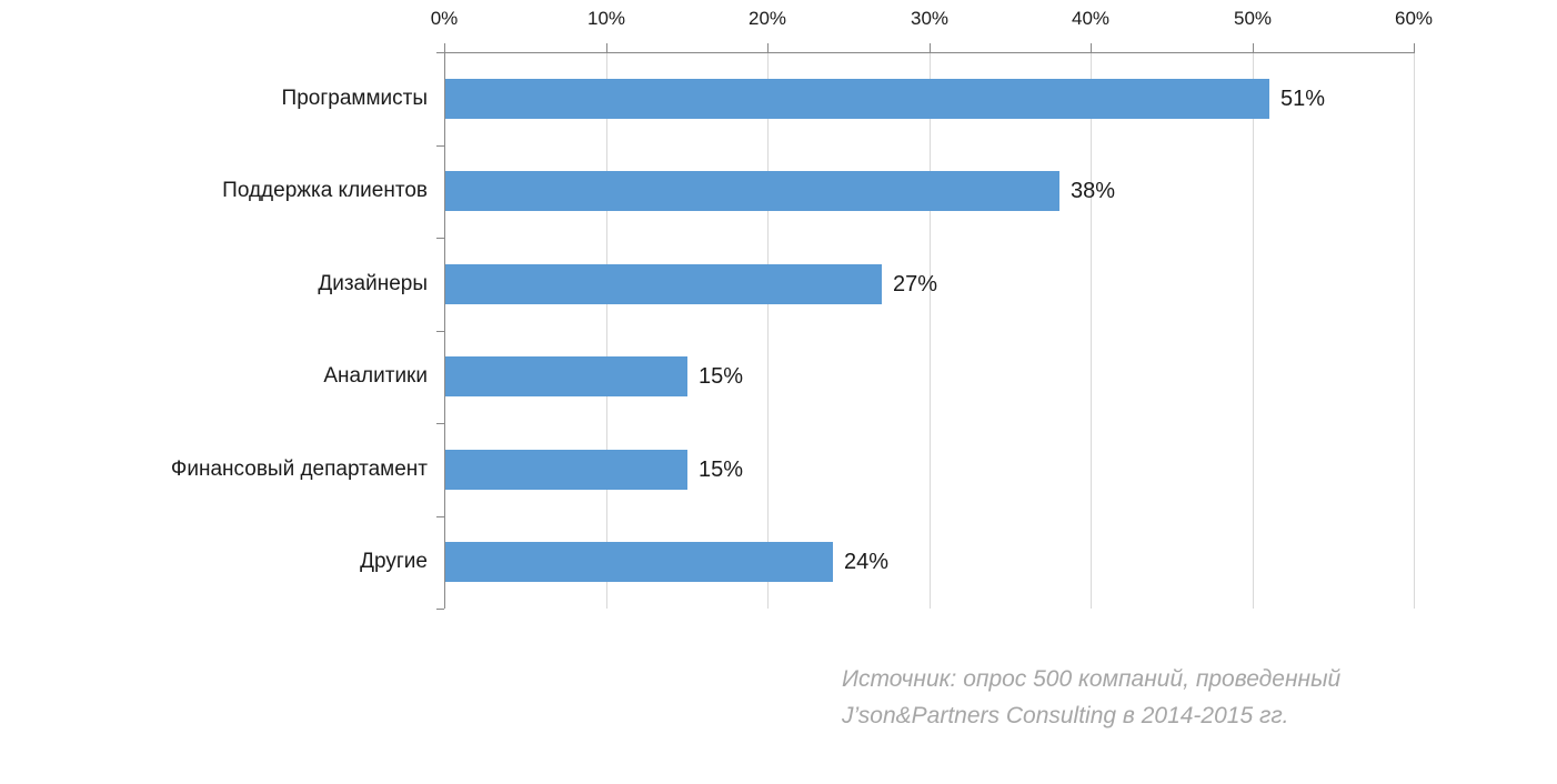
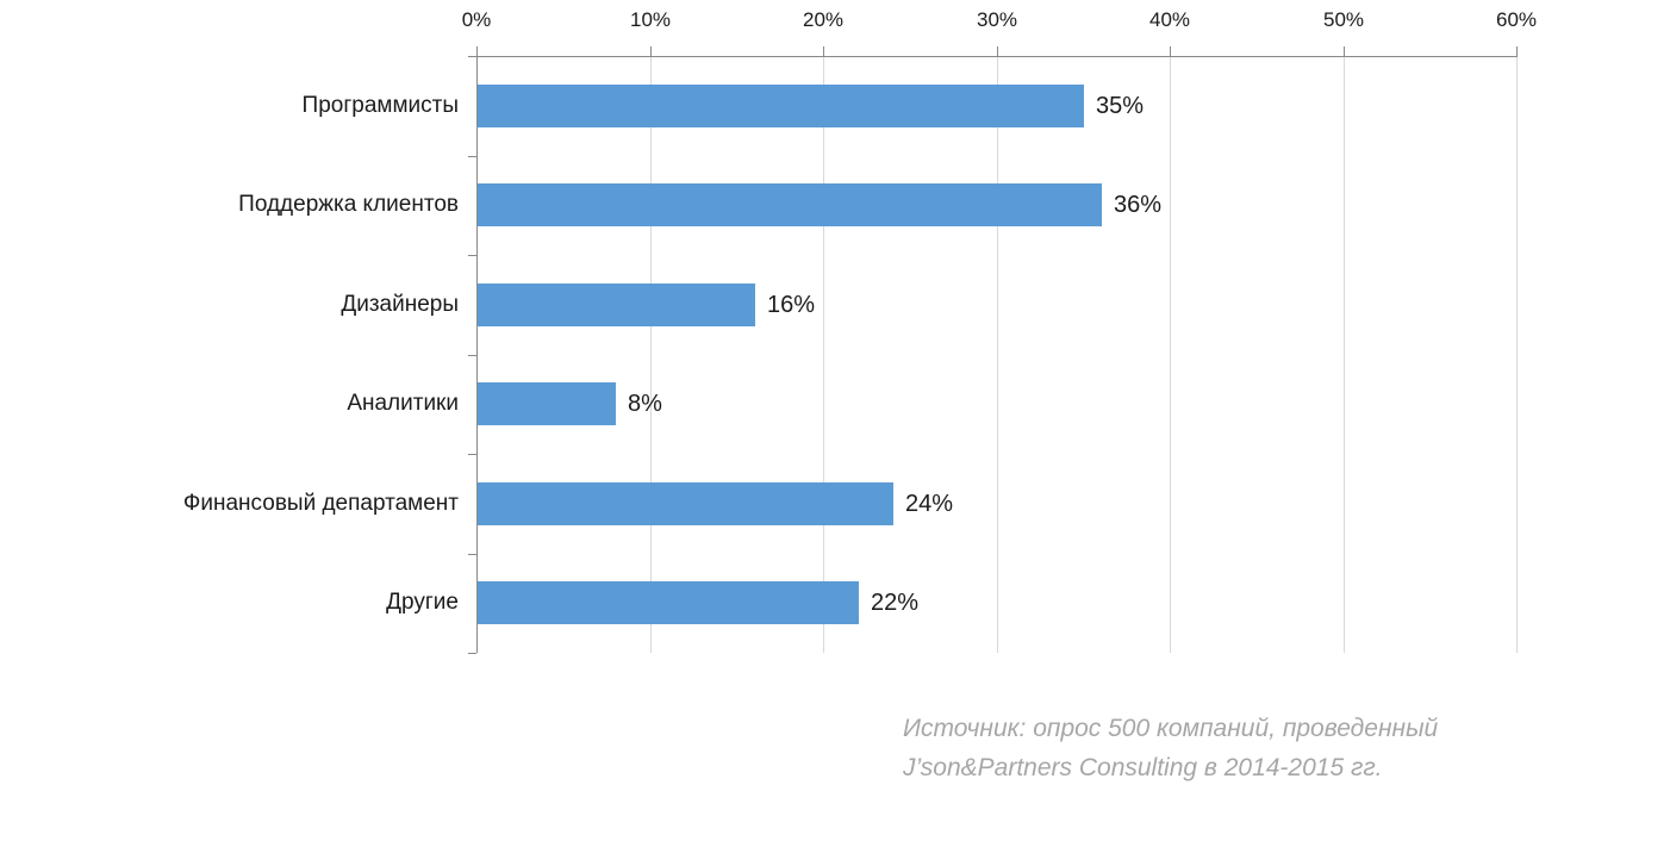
Программисты: 51% -> 35%
Поддержка клиентов: 38% -> 36%
Дизайнеры: 27% -> 16%
Аналитики: 15% -> 8%
Финансовый департамент: 15% -> 24%
Другие: 24% -> 22%
